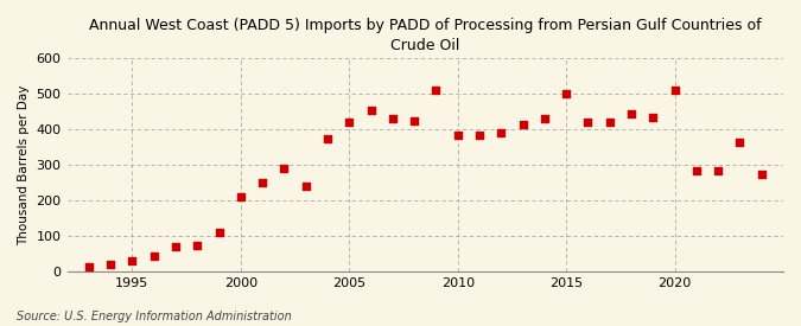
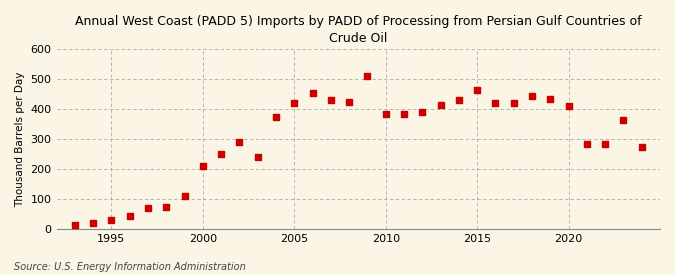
2015: 500 -> 465
2020: 510 -> 410
